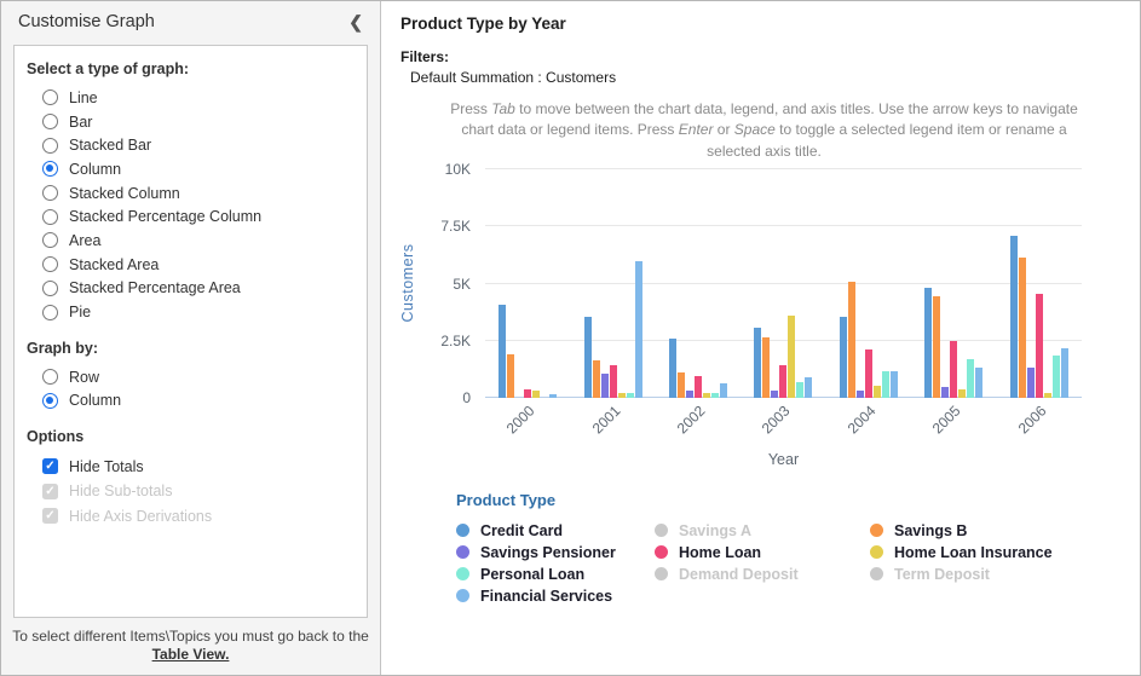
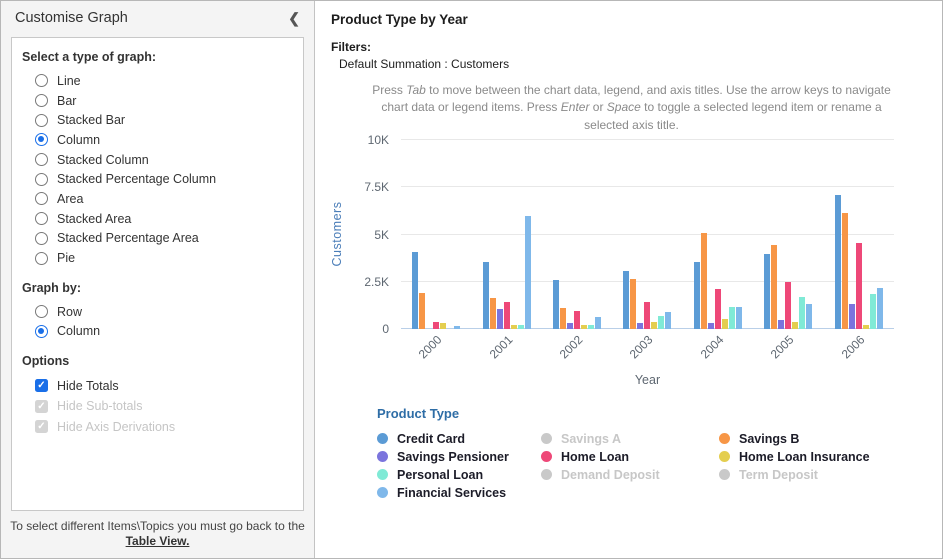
Home Loan Insurance/2003: 3.6K -> 0.4K
Credit Card/2005: 4.8K -> 4.0K
